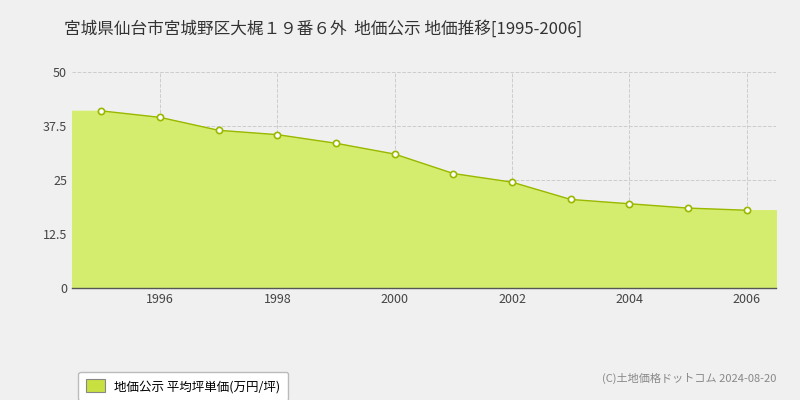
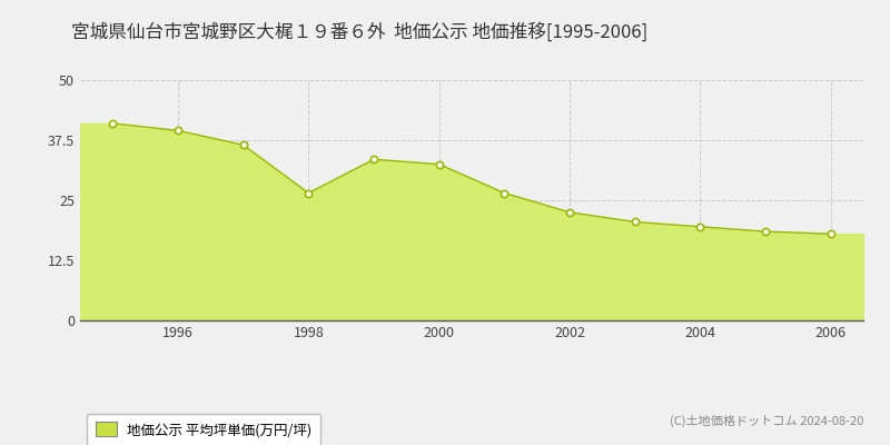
1998: 35.5 -> 26.5
2000: 31.0 -> 32.5
2002: 24.5 -> 22.5
